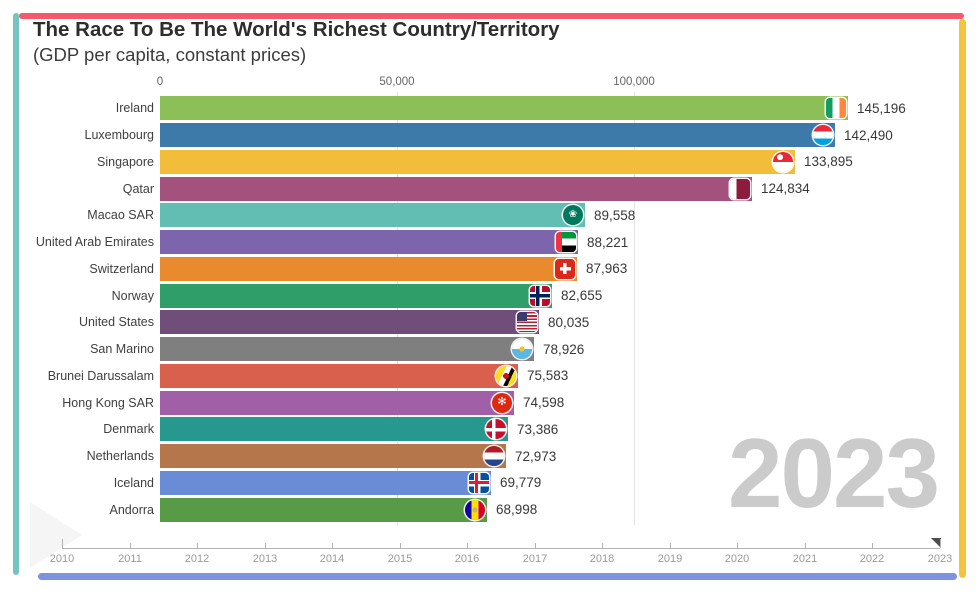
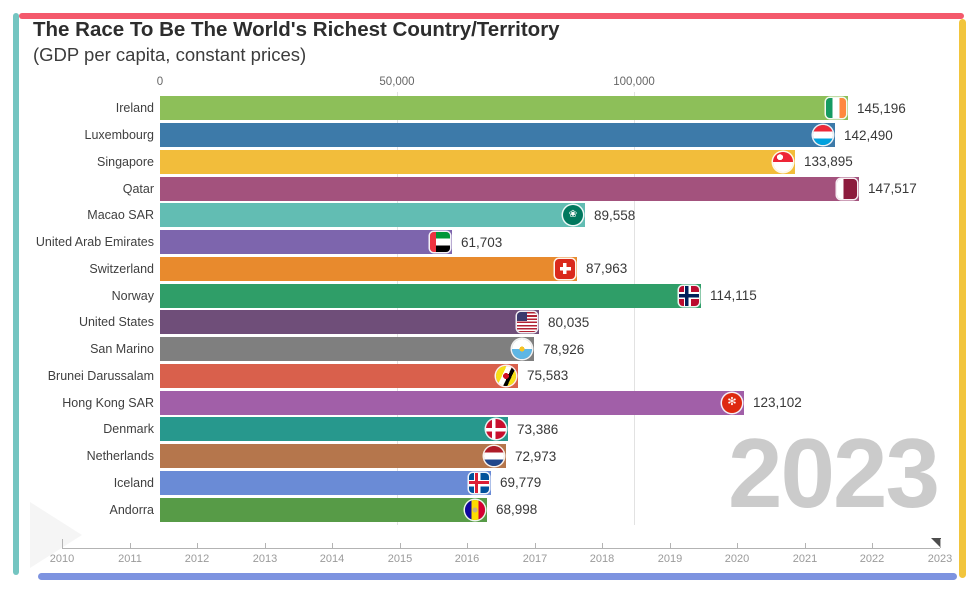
Qatar: 124,834 -> 147,517
United Arab Emirates: 88,221 -> 61,703
Norway: 82,655 -> 114,115
Hong Kong SAR: 74,598 -> 123,102
